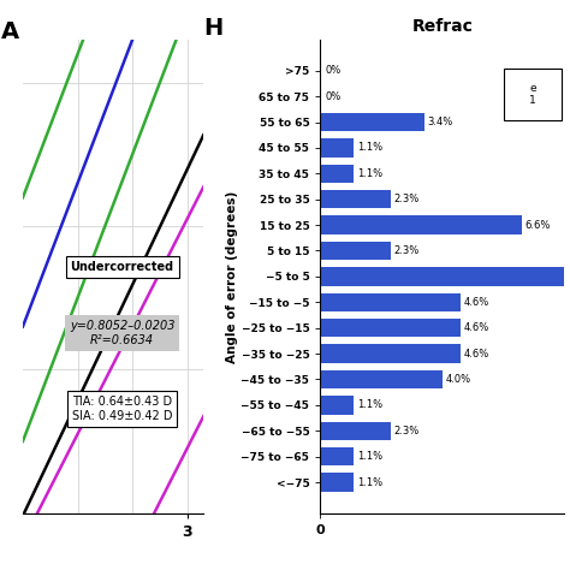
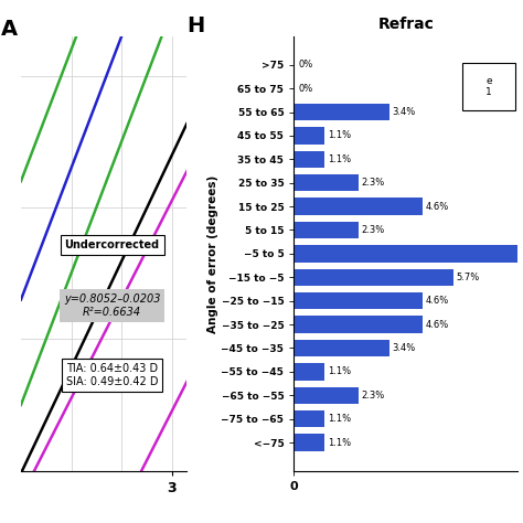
Refrac/15 to 25: 6.6% -> 4.6%
Refrac/−15 to −5: 4.6% -> 5.7%
Refrac/−45 to −35: 4.0% -> 3.4%
